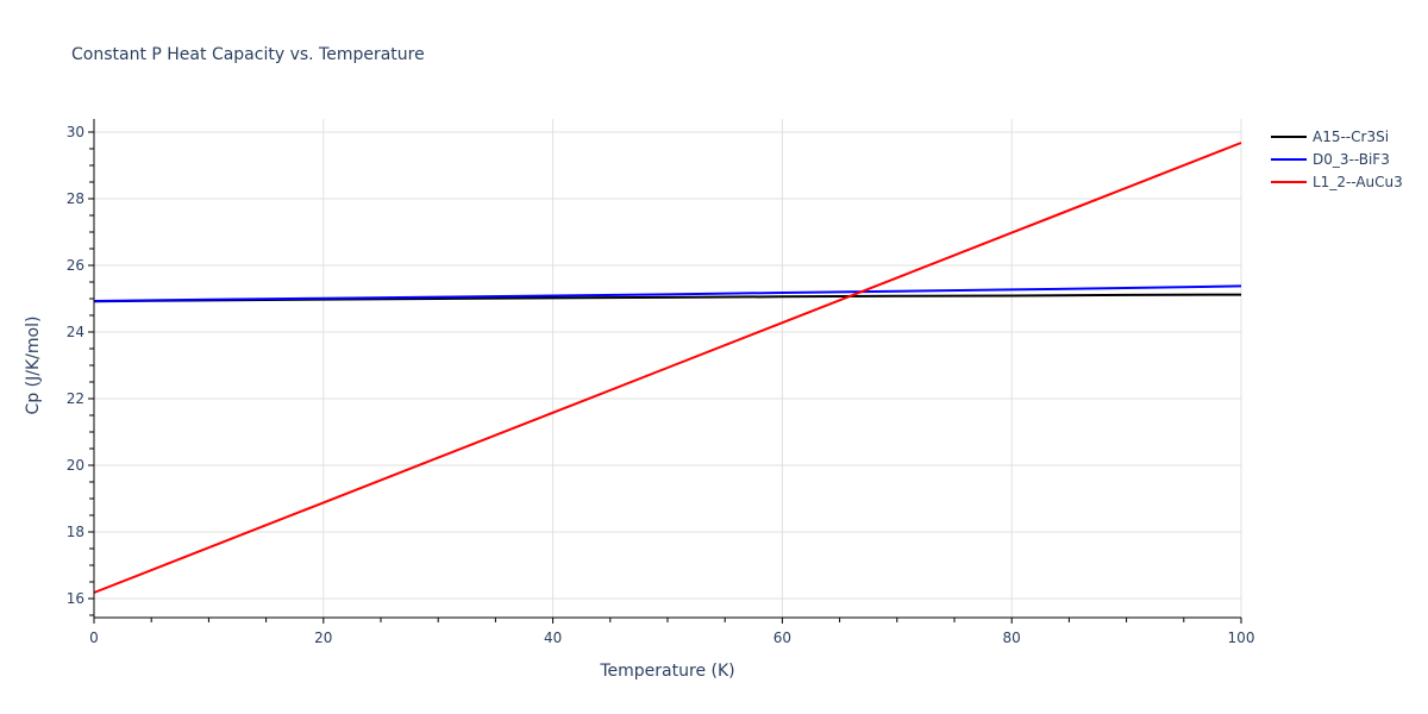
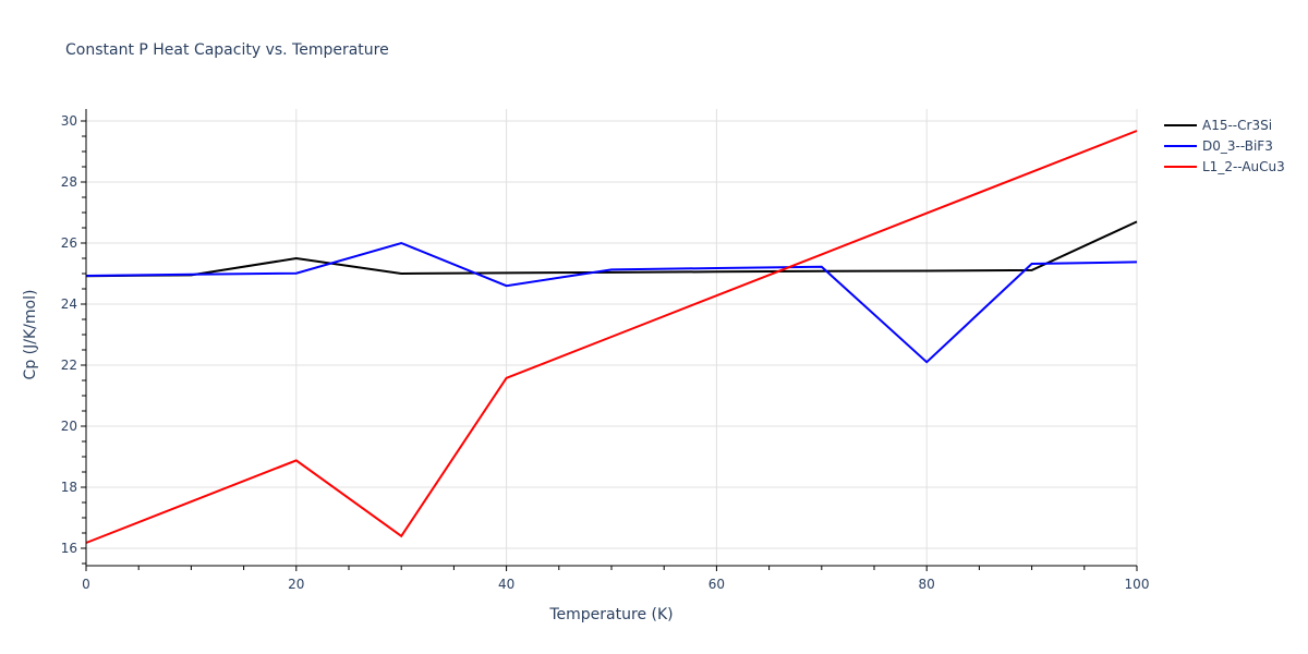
A15--Cr3Si/20: 25.0 -> 25.5
D0_3--BiF3/30: 25.1 -> 26.0
L1_2--AuCu3/30: 20.2 -> 16.4
D0_3--BiF3/40: 25.1 -> 24.6
D0_3--BiF3/80: 25.3 -> 22.1
A15--Cr3Si/100: 25.1 -> 26.7
